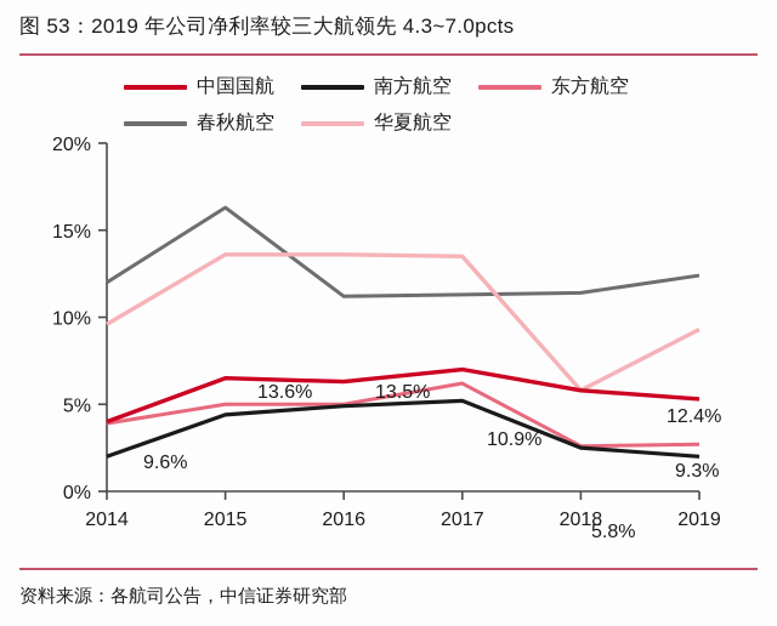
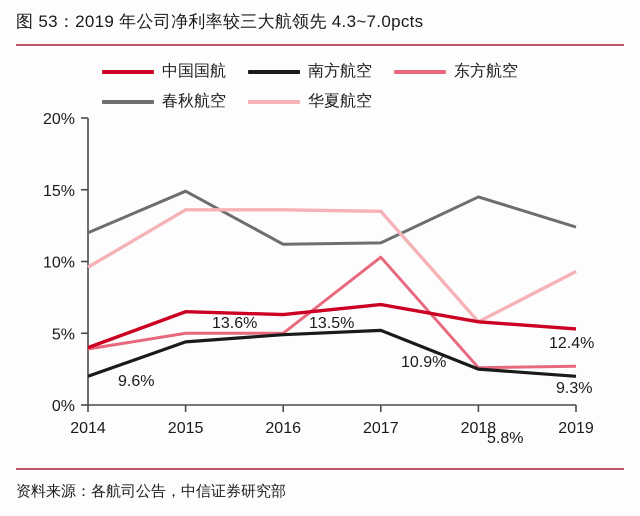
春秋航空/2015: 16.3% -> 14.9%
东方航空/2017: 6.2% -> 10.3%
春秋航空/2018: 11.4% -> 14.5%
